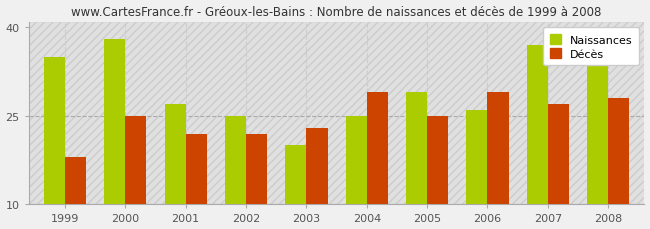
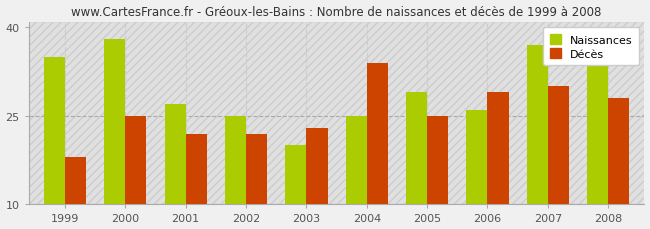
Décès/2004: 29 -> 34
Décès/2007: 27 -> 30
